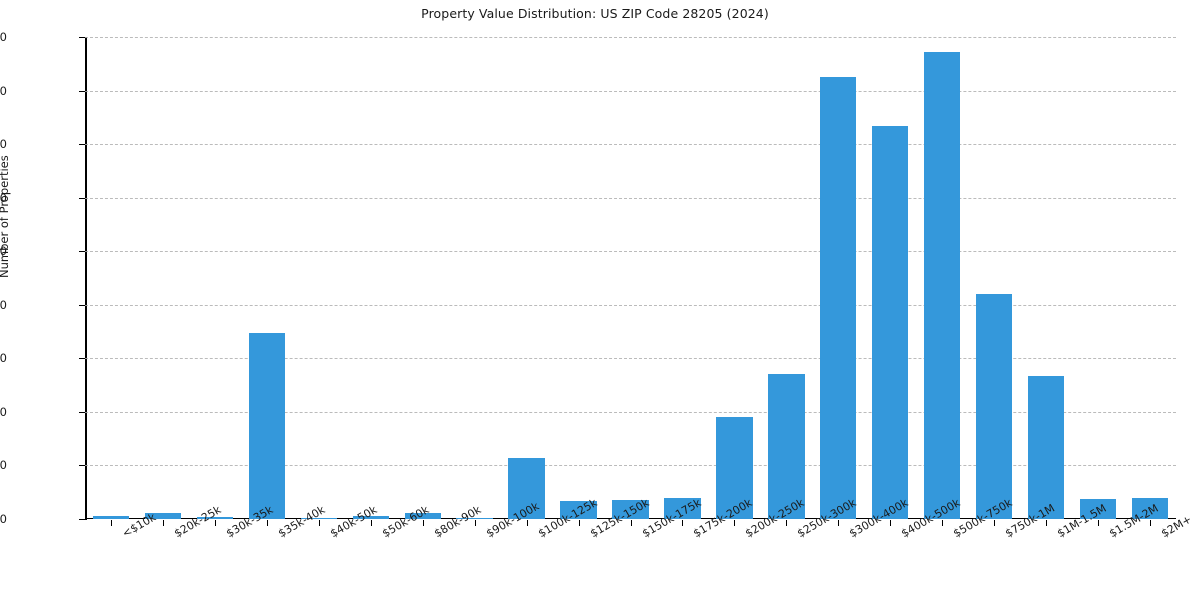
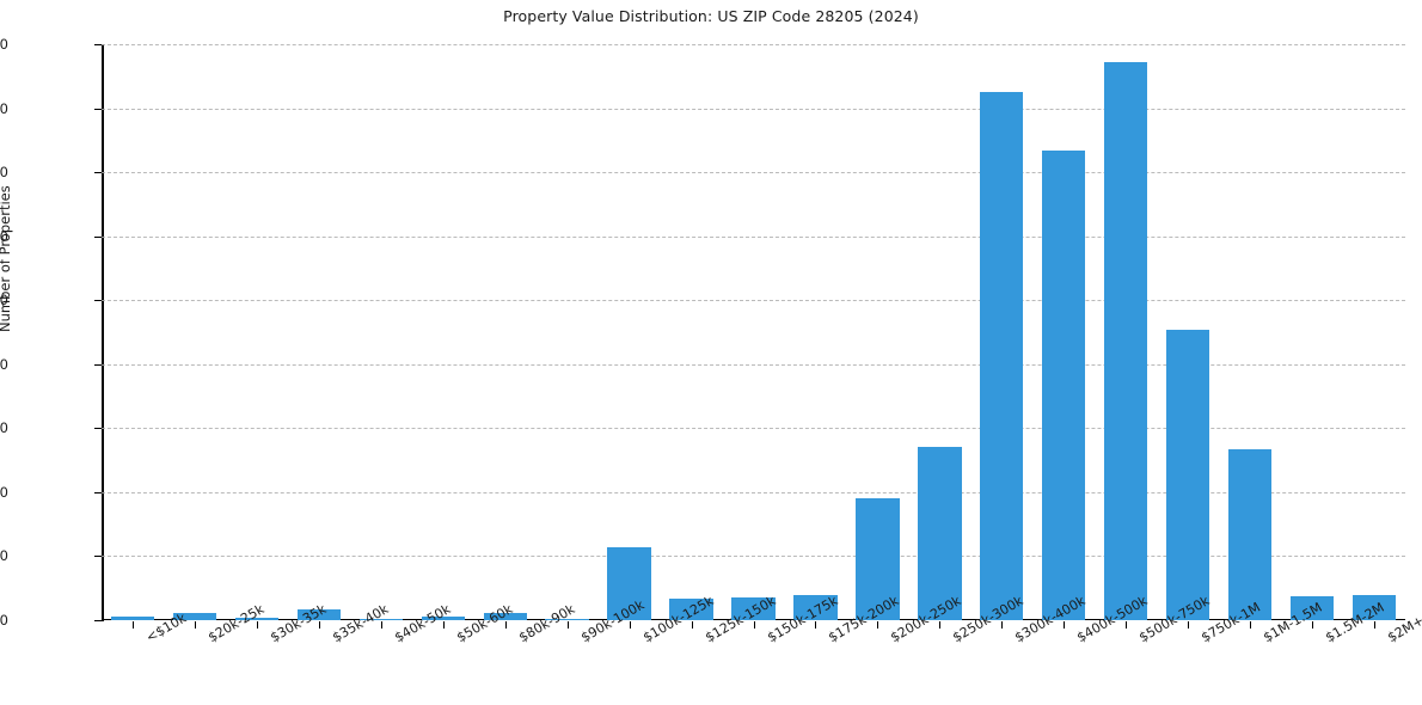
$35k-40k: 870 -> 40
$750k-1M: 1050 -> 1130
